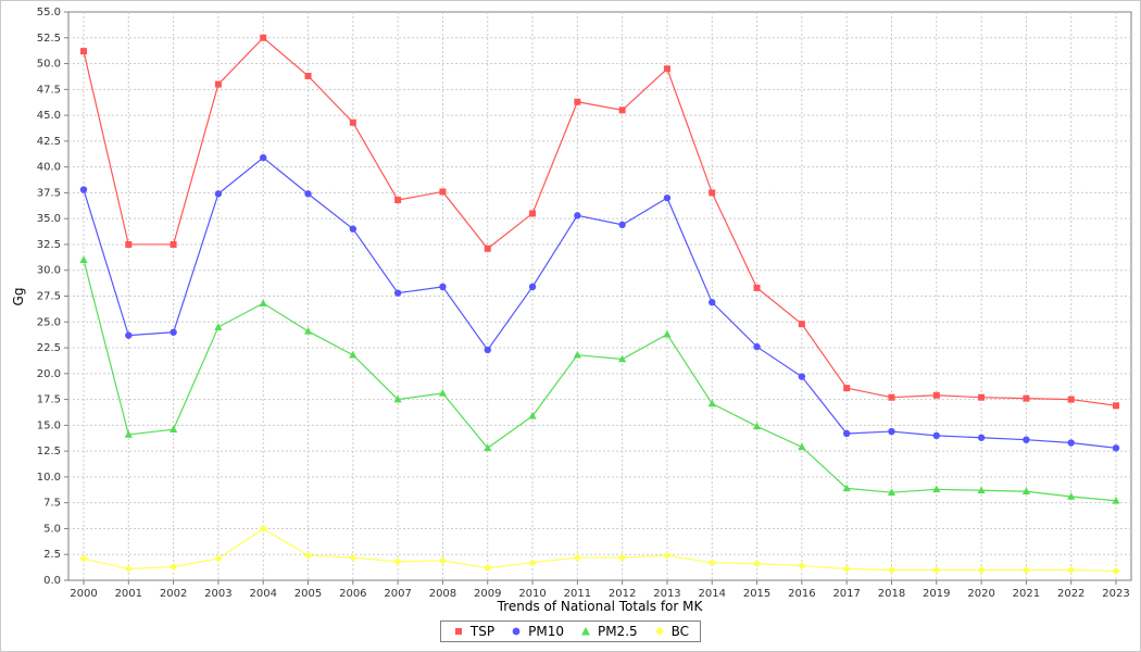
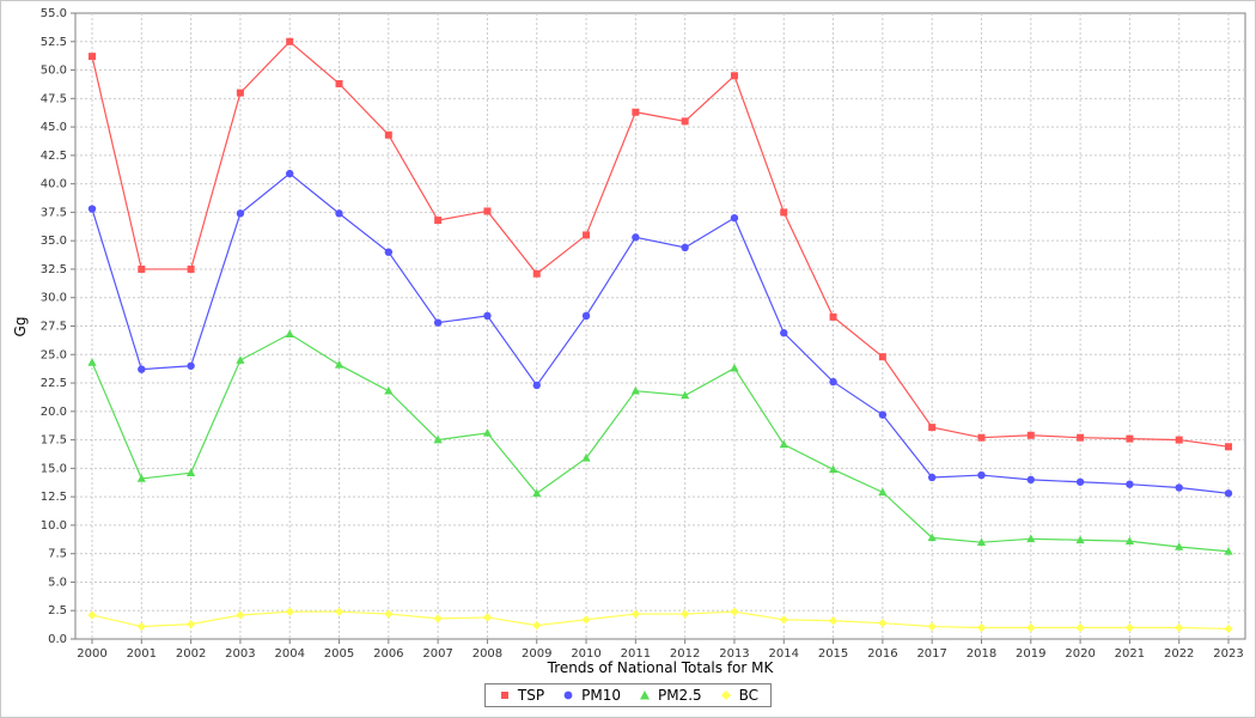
PM2.5/2000: 31 -> 24
BC/2004: 5 -> 2
